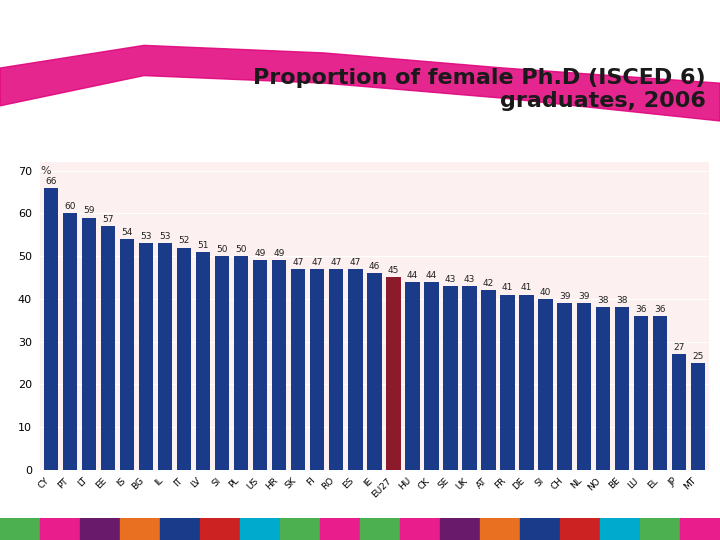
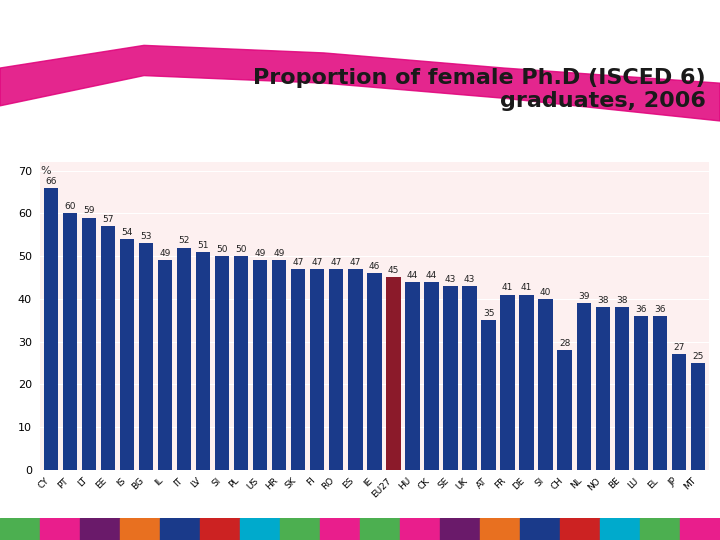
IL: 53 -> 49
AT: 42 -> 35
CH: 39 -> 28
